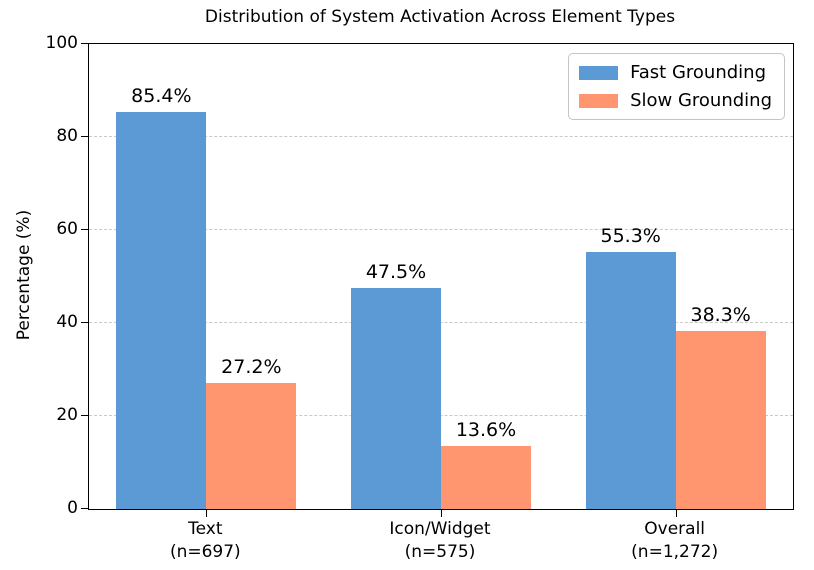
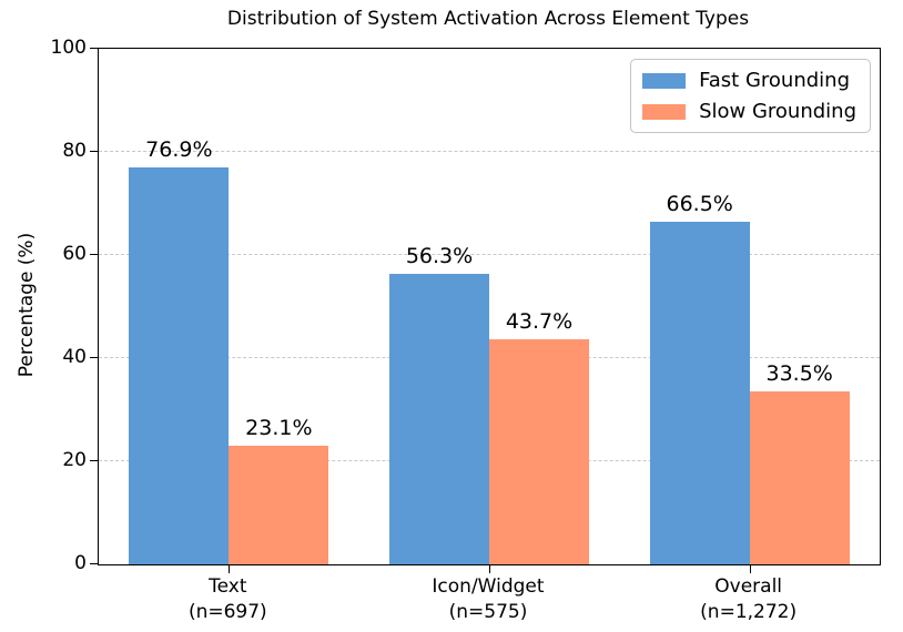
Fast Grounding/Text (n=697): 85.4% -> 76.9%
Slow Grounding/Text (n=697): 27.2% -> 23.1%
Fast Grounding/Icon/Widget (n=575): 47.5% -> 56.3%
Slow Grounding/Icon/Widget (n=575): 13.6% -> 43.7%
Fast Grounding/Overall (n=1,272): 55.3% -> 66.5%
Slow Grounding/Overall (n=1,272): 38.3% -> 33.5%
